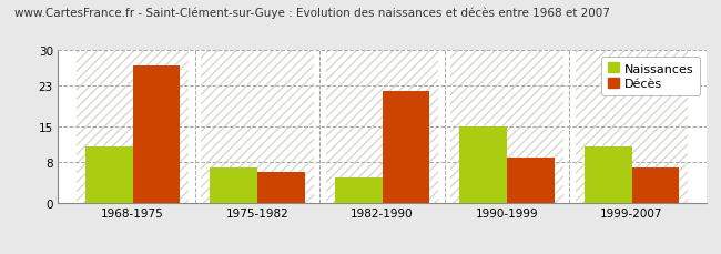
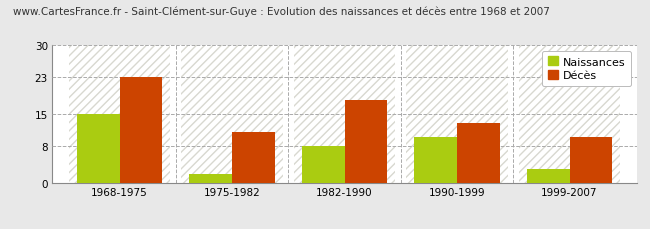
Naissances/1968-1975: 11 -> 15
Décès/1968-1975: 27 -> 23
Naissances/1975-1982: 7 -> 2
Décès/1975-1982: 6 -> 11
Naissances/1982-1990: 5 -> 8
Décès/1982-1990: 22 -> 18
Naissances/1990-1999: 15 -> 10
Décès/1990-1999: 9 -> 13
Naissances/1999-2007: 11 -> 3
Décès/1999-2007: 7 -> 10
